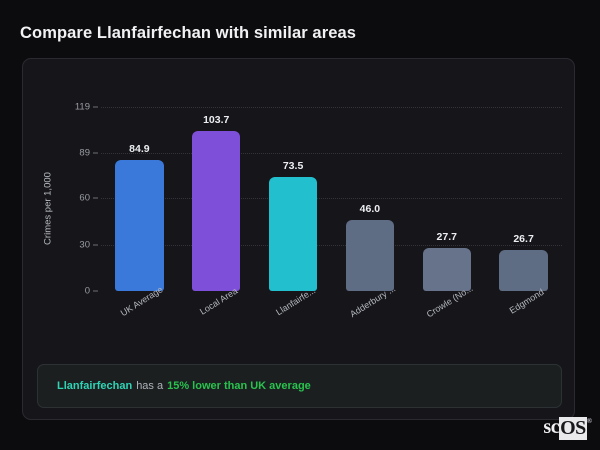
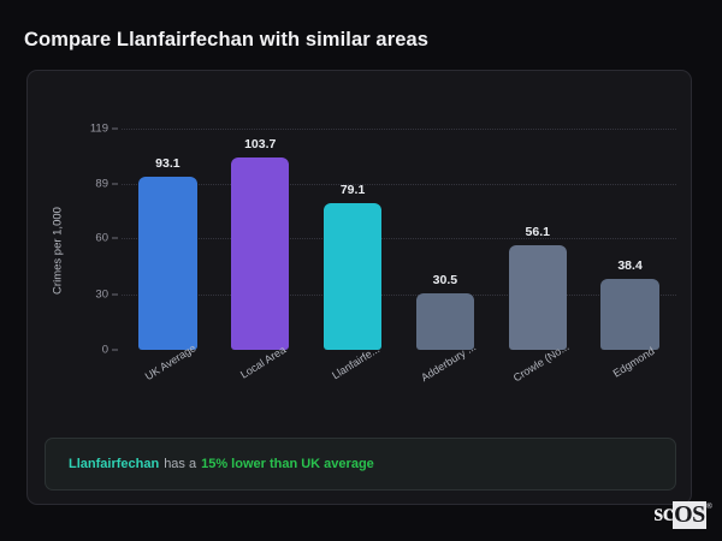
UK Average: 84.9 -> 93.1
Llanfairfe...: 73.5 -> 79.1
Adderbury ...: 46.0 -> 30.5
Crowle (No...: 27.7 -> 56.1
Edgmond: 26.7 -> 38.4
